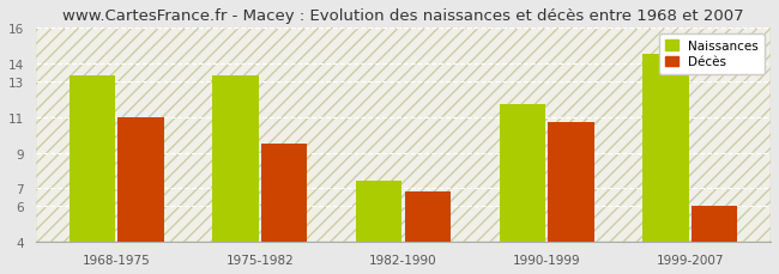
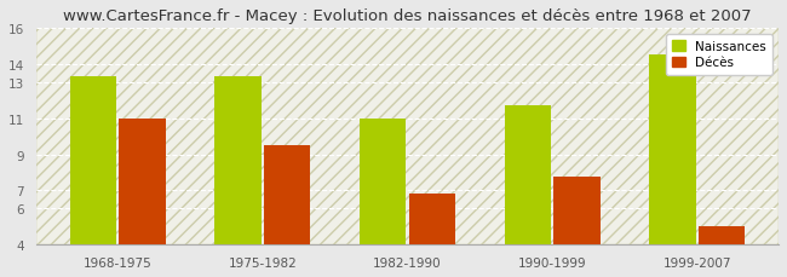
Naissances/1982-1990: 7.4 -> 11.0
Décès/1990-1999: 10.7 -> 7.8
Décès/1999-2007: 6.0 -> 5.0
